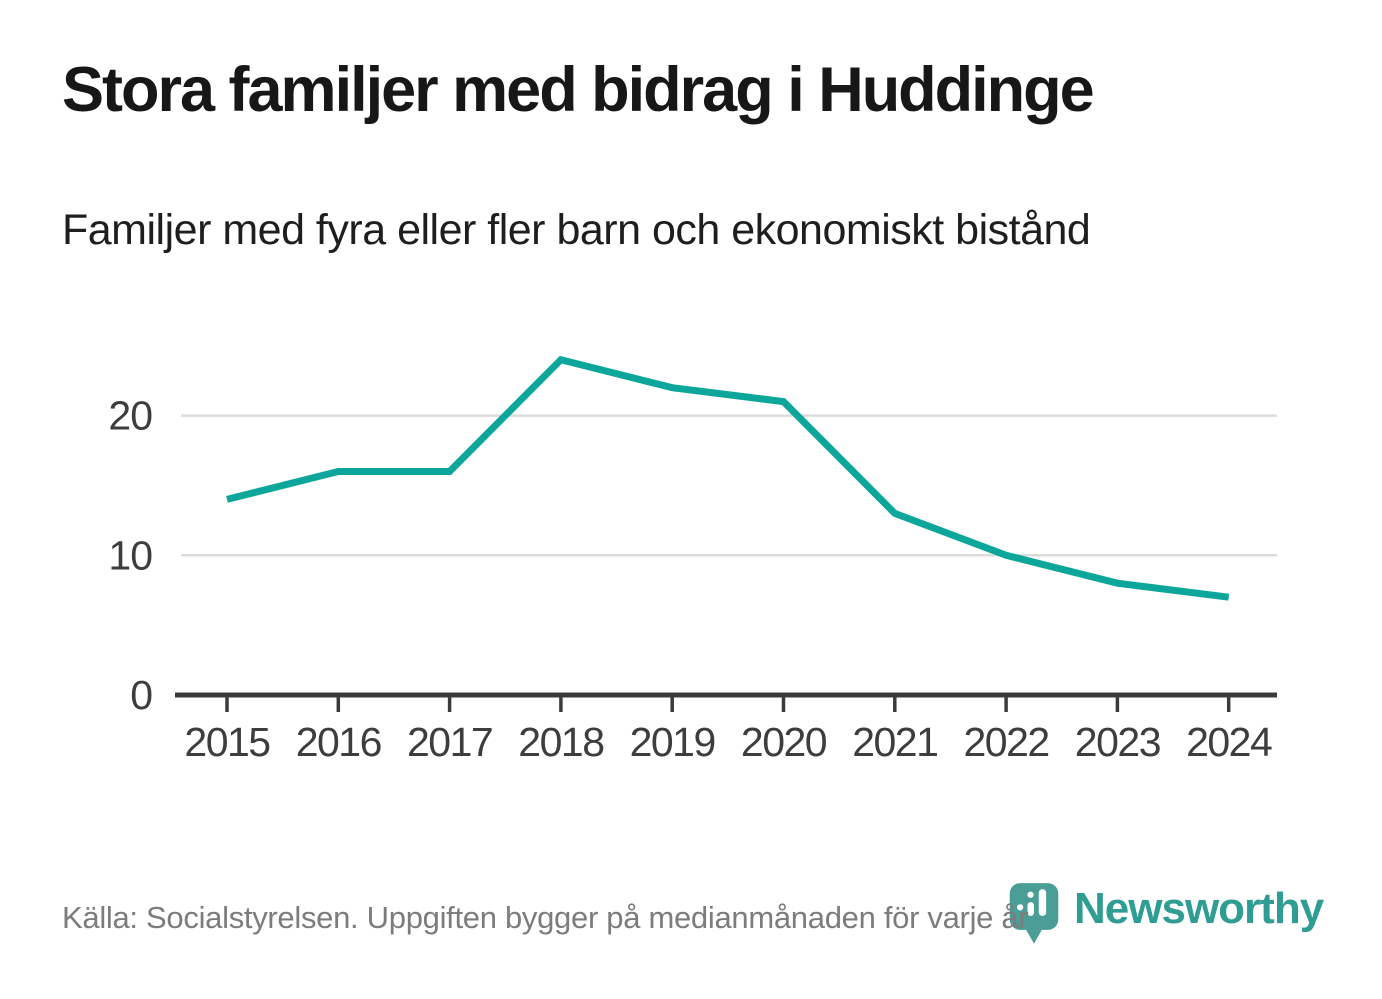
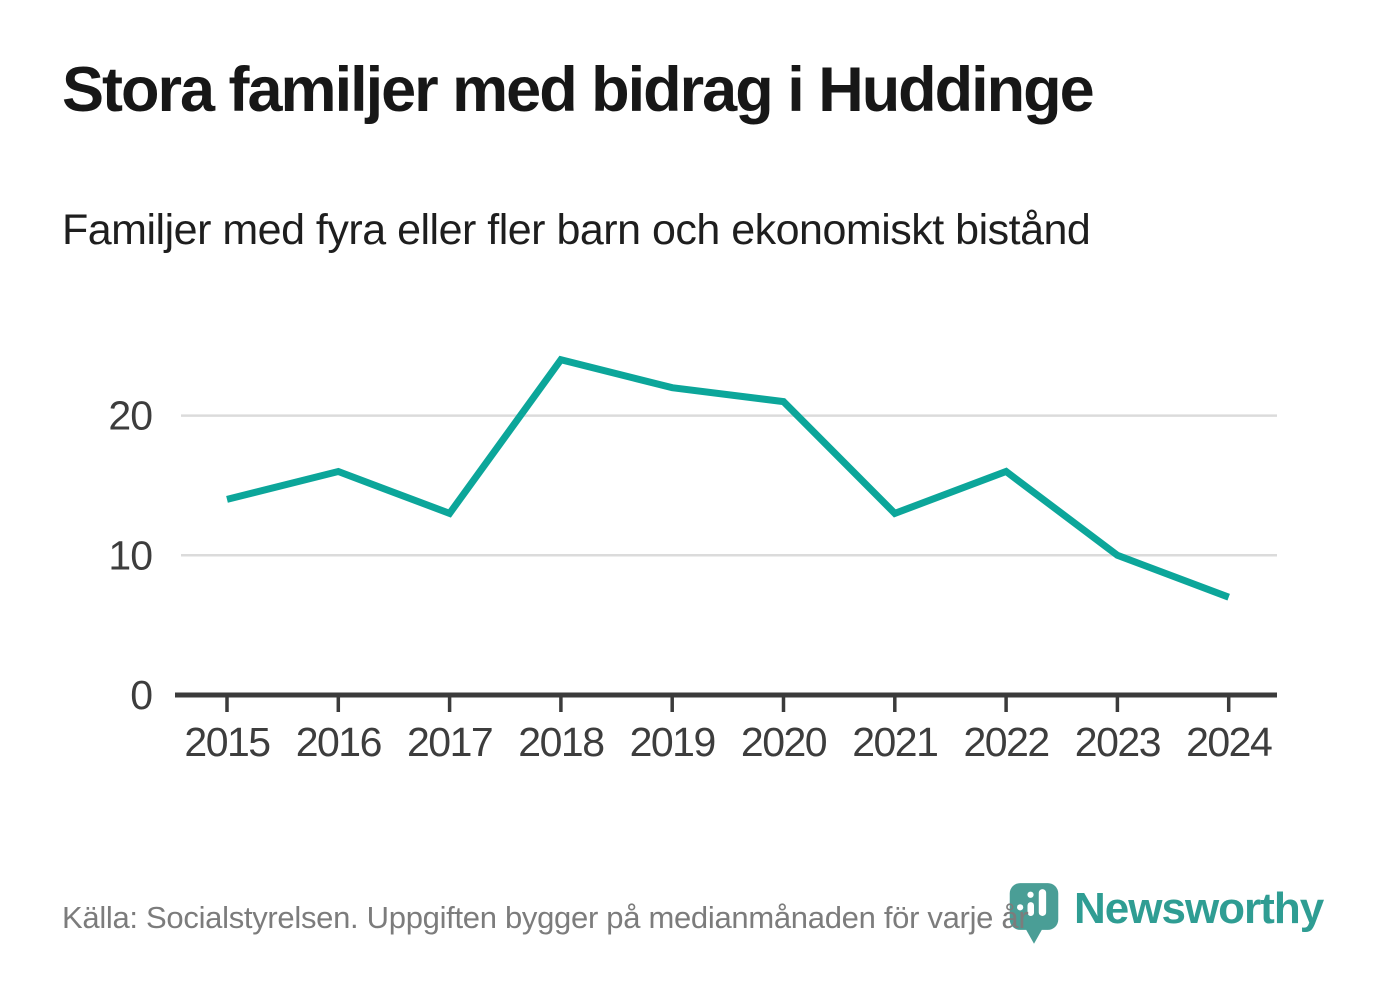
2017: 16 -> 13
2022: 10 -> 16
2023: 8 -> 10
